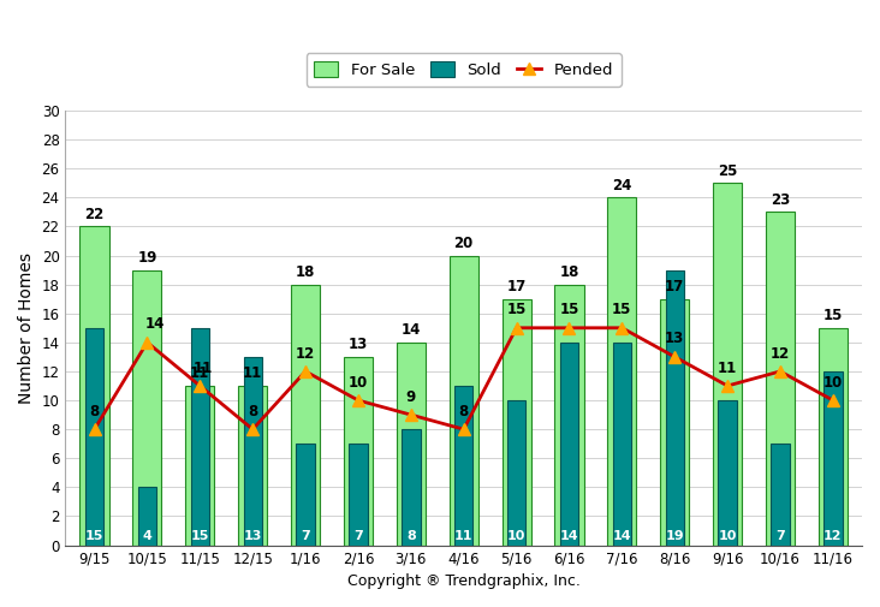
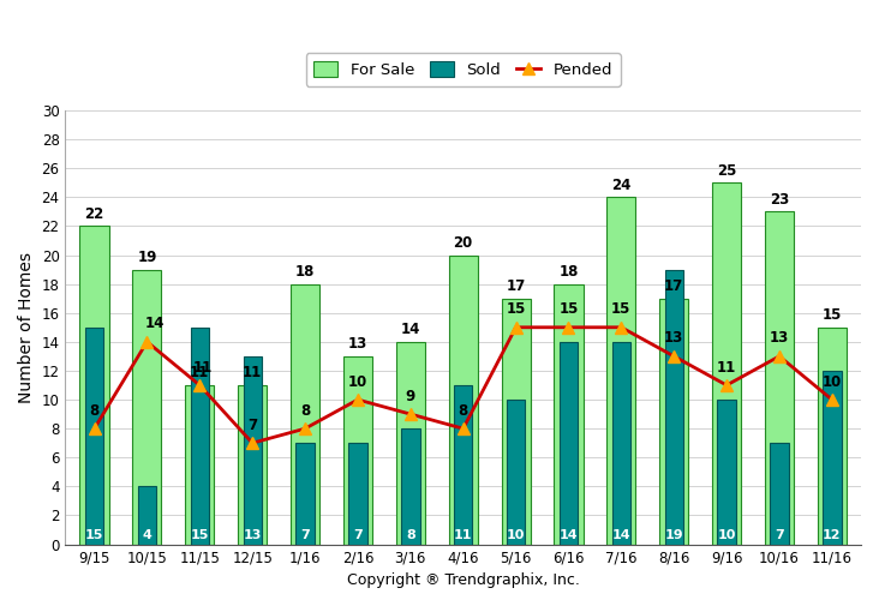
Pended/12/15: 8 -> 7
Pended/1/16: 12 -> 8
Pended/10/16: 12 -> 13
